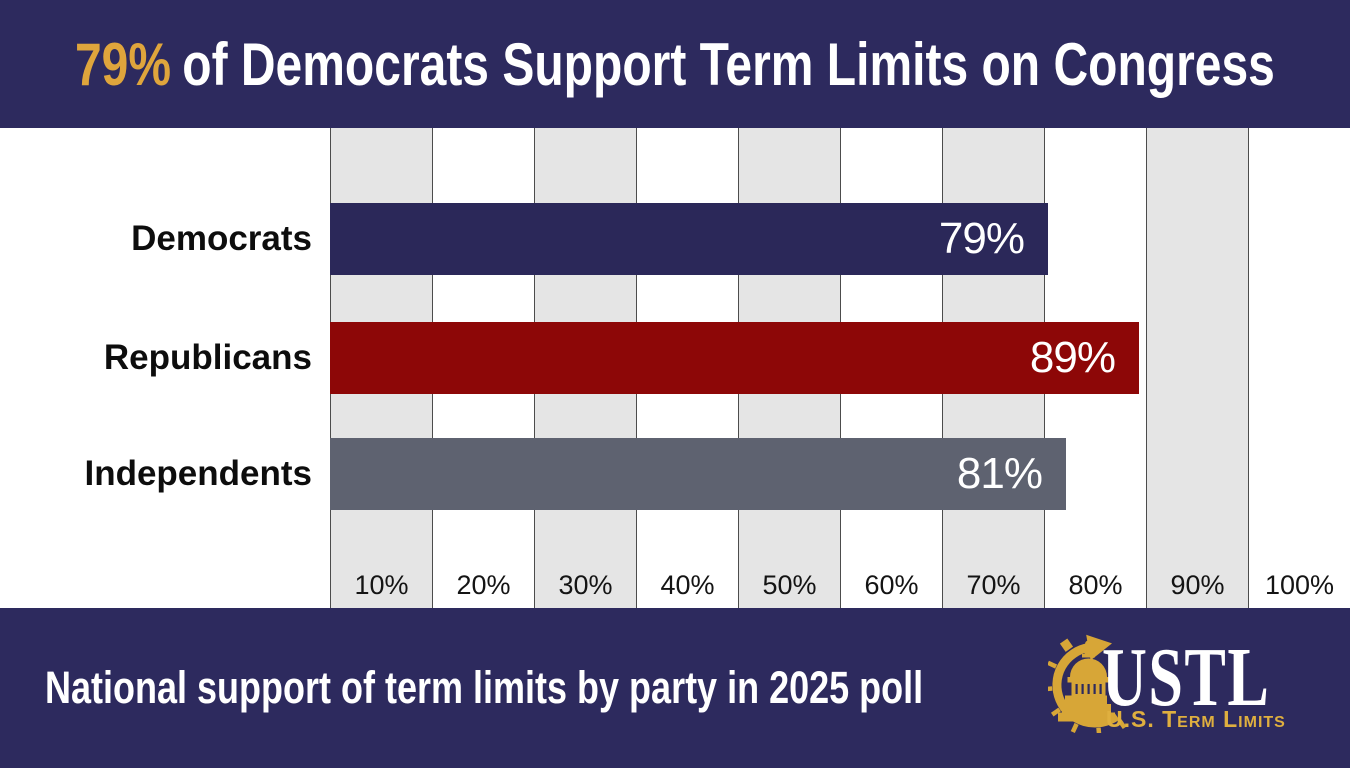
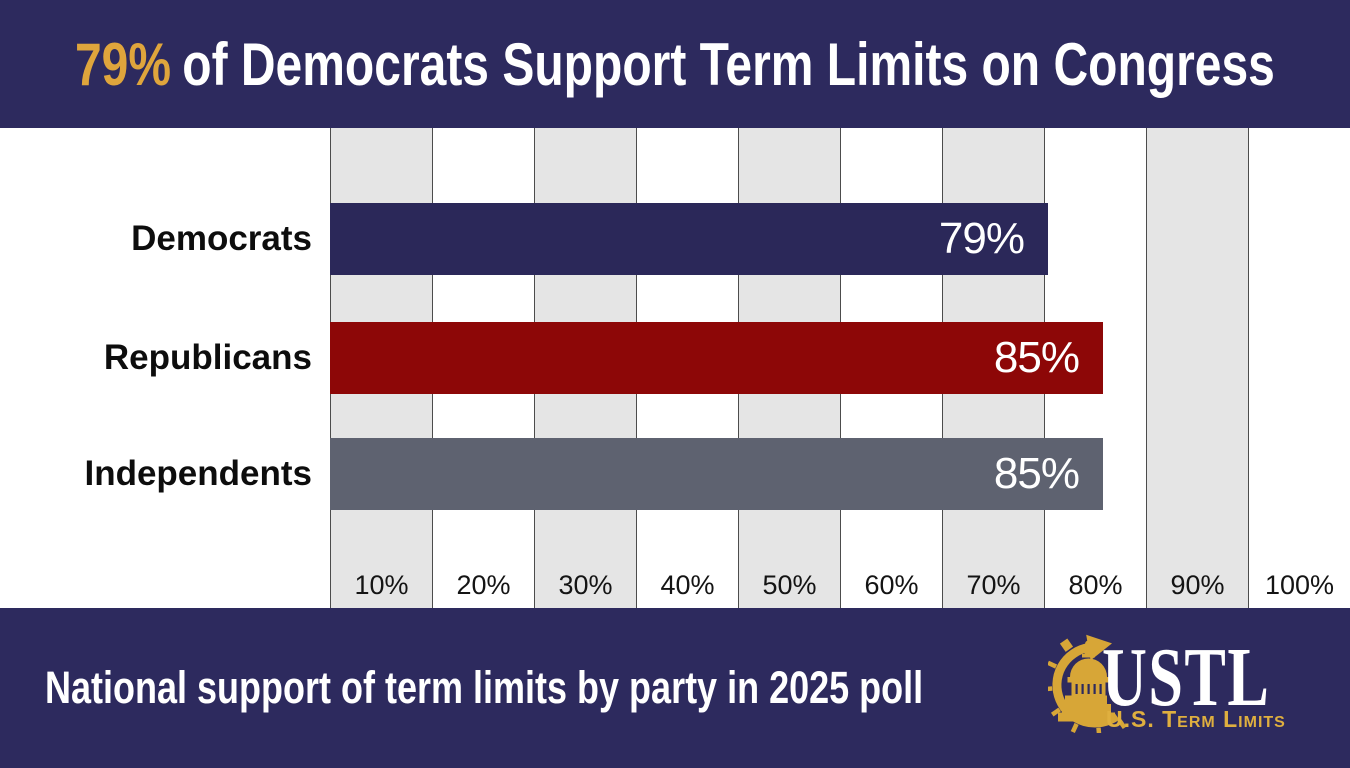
Republicans: 89% -> 85%
Independents: 81% -> 85%
